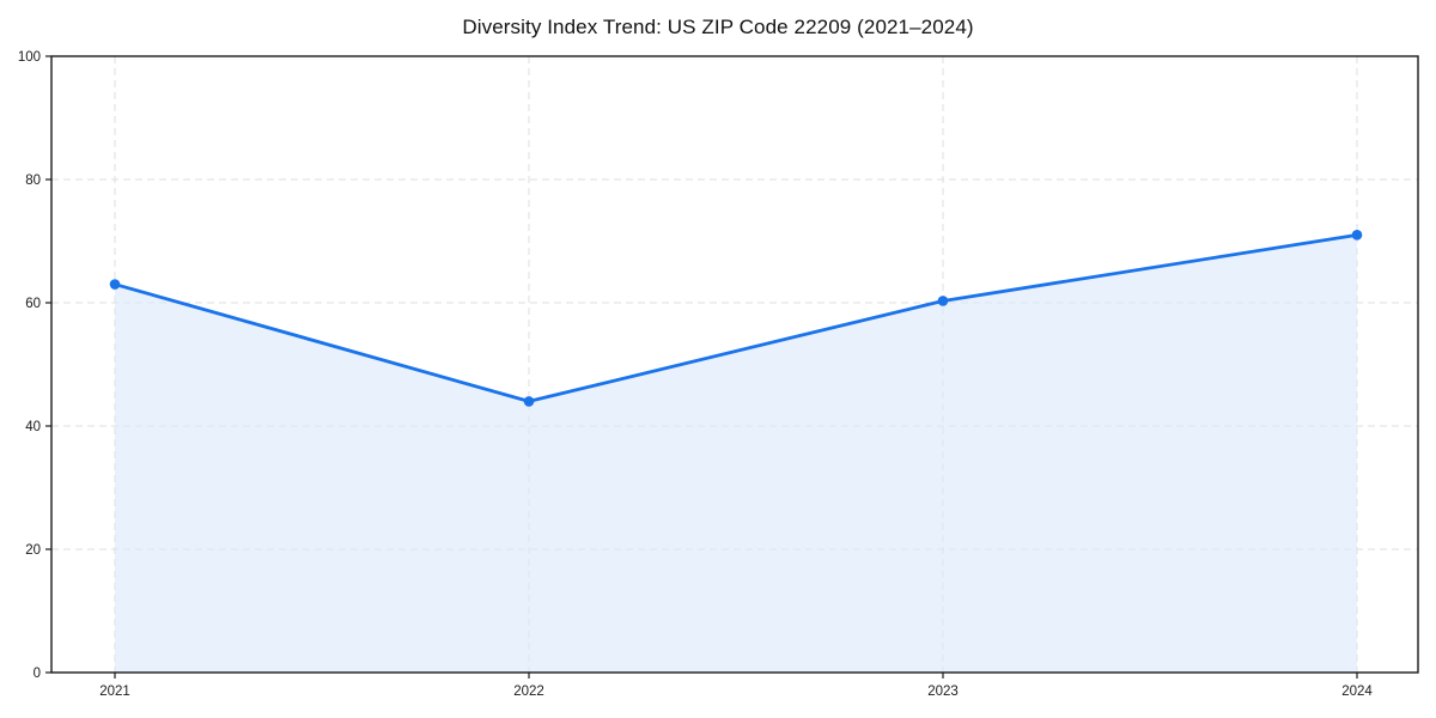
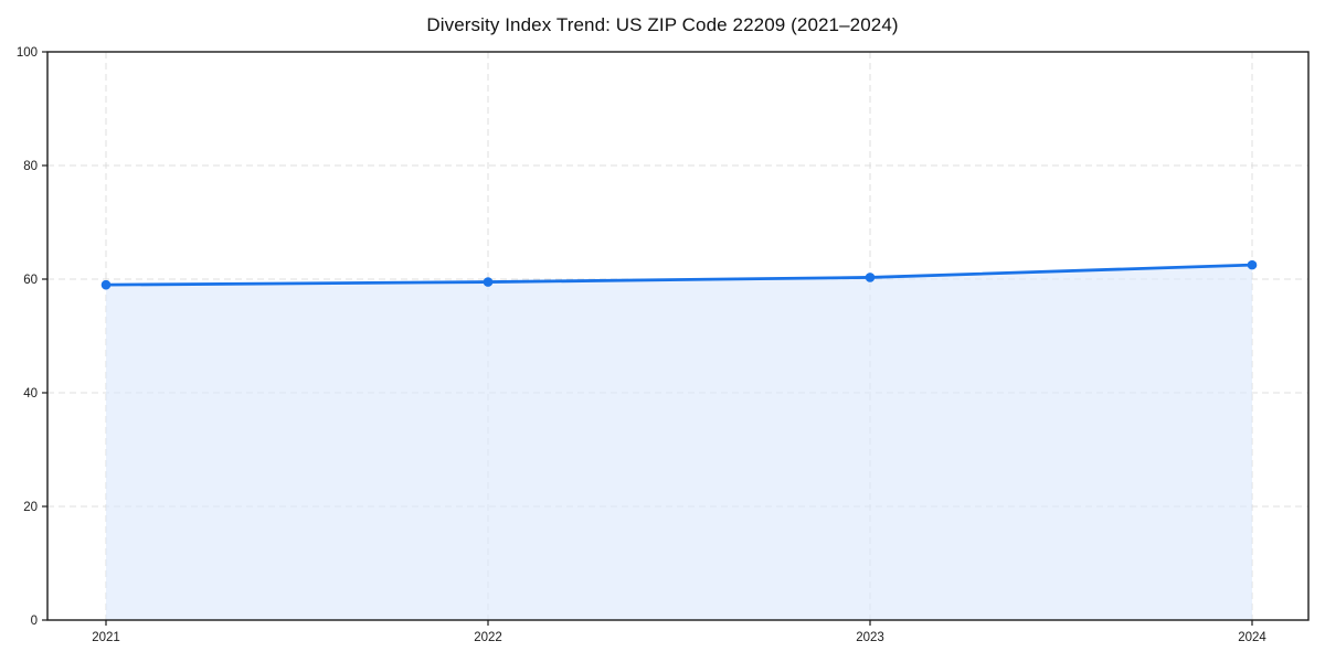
2021: 63 -> 59
2022: 44 -> 60
2024: 71 -> 62
